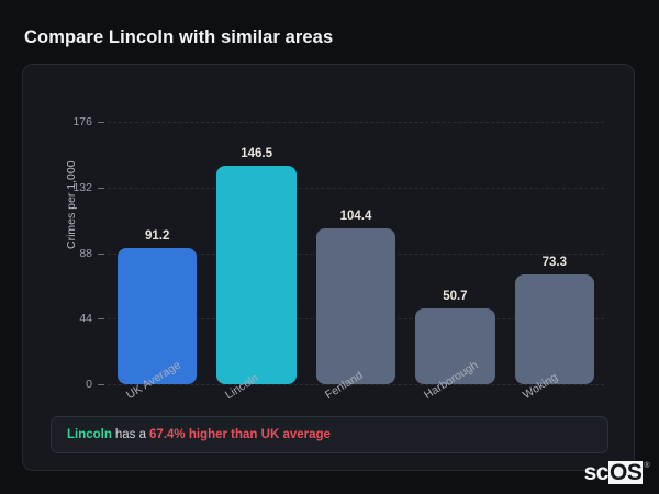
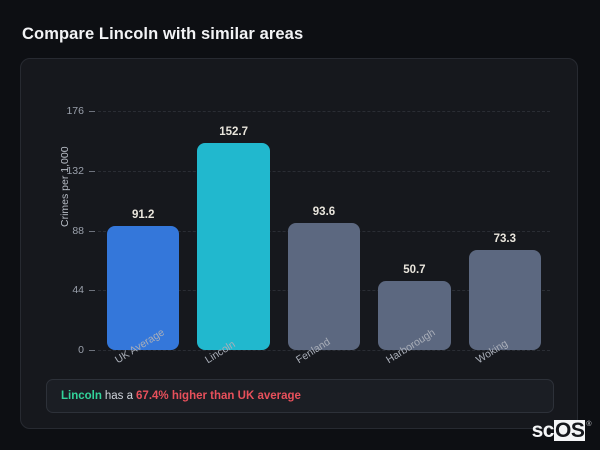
Lincoln: 146.5 -> 152.7
Fenland: 104.4 -> 93.6
